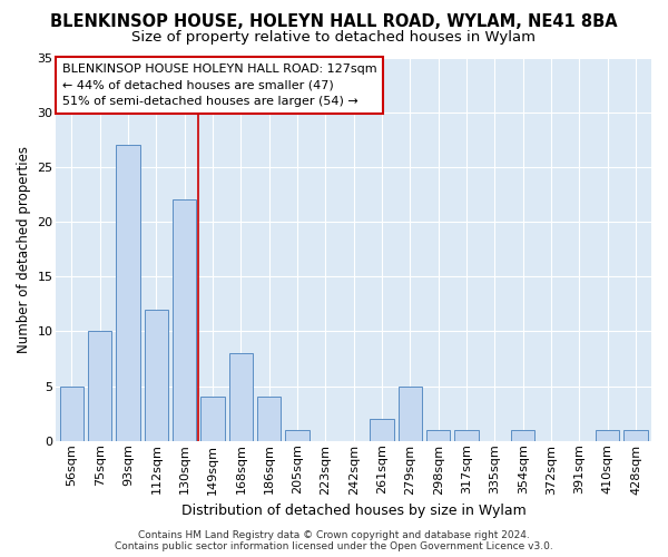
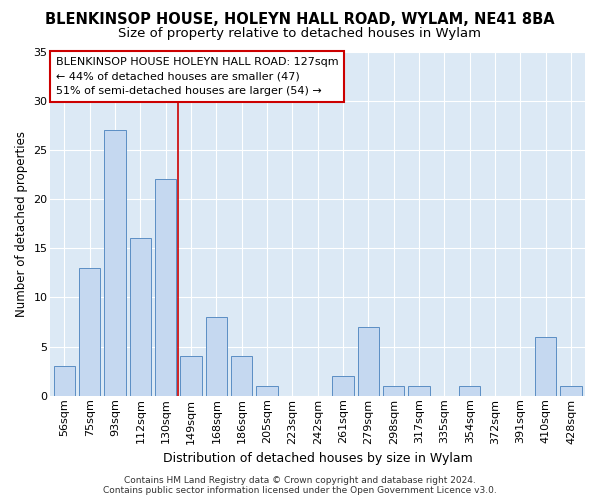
56sqm: 5 -> 3
75sqm: 10 -> 13
112sqm: 12 -> 16
279sqm: 5 -> 7
410sqm: 1 -> 6
